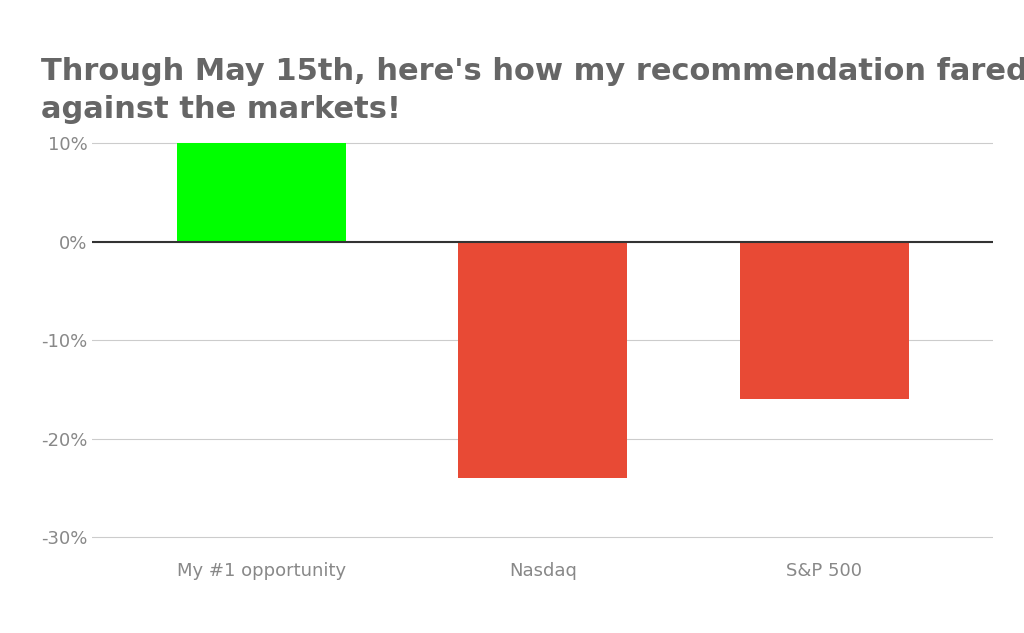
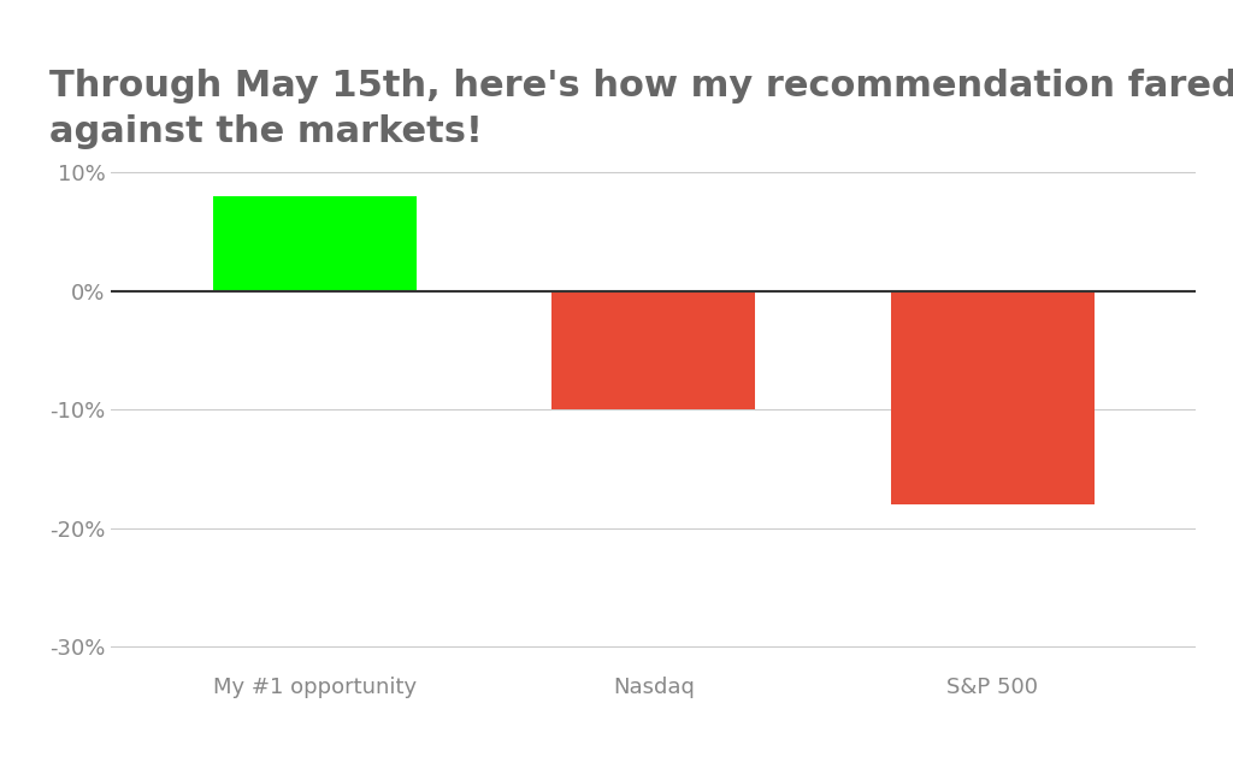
My #1 opportunity: 10% -> 8%
Nasdaq: -24% -> -10%
S&P 500: -16% -> -18%
